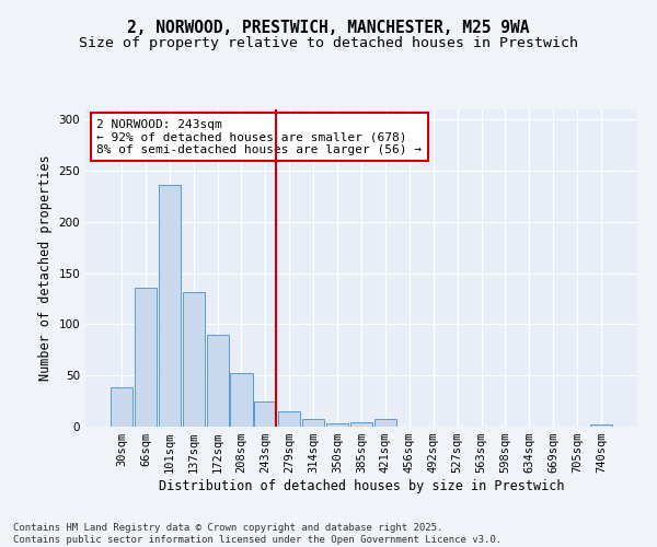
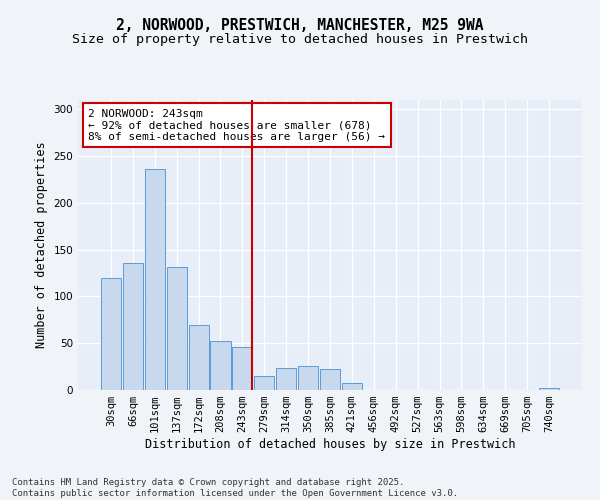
30sqm: 38 -> 120
172sqm: 90 -> 70
243sqm: 25 -> 46
314sqm: 7 -> 24
350sqm: 3 -> 26
385sqm: 4 -> 22
